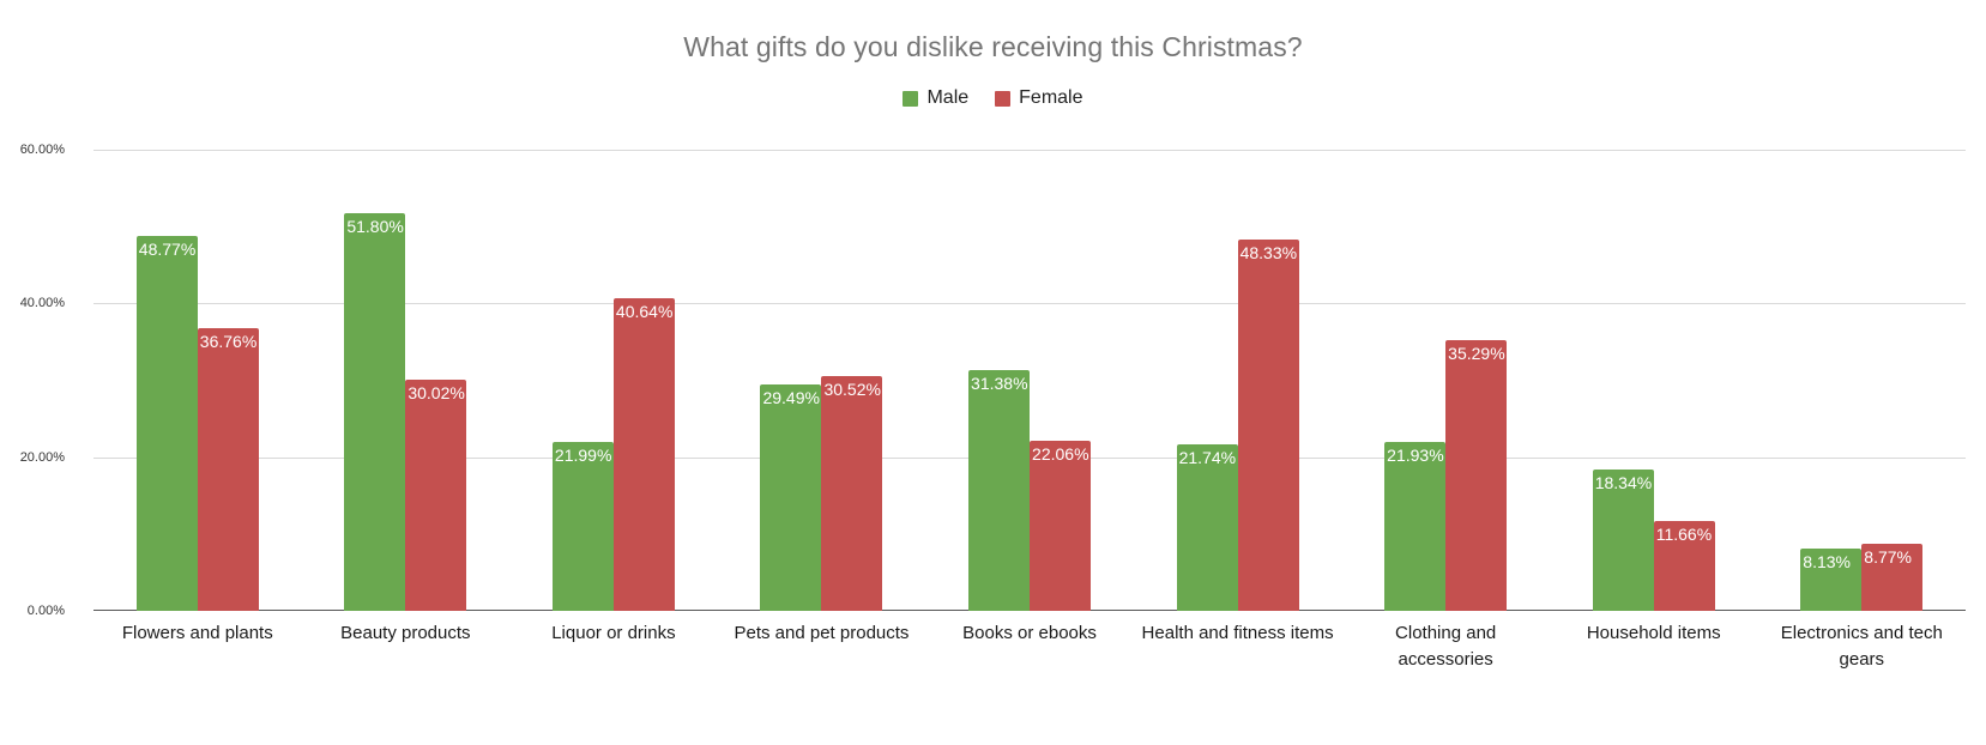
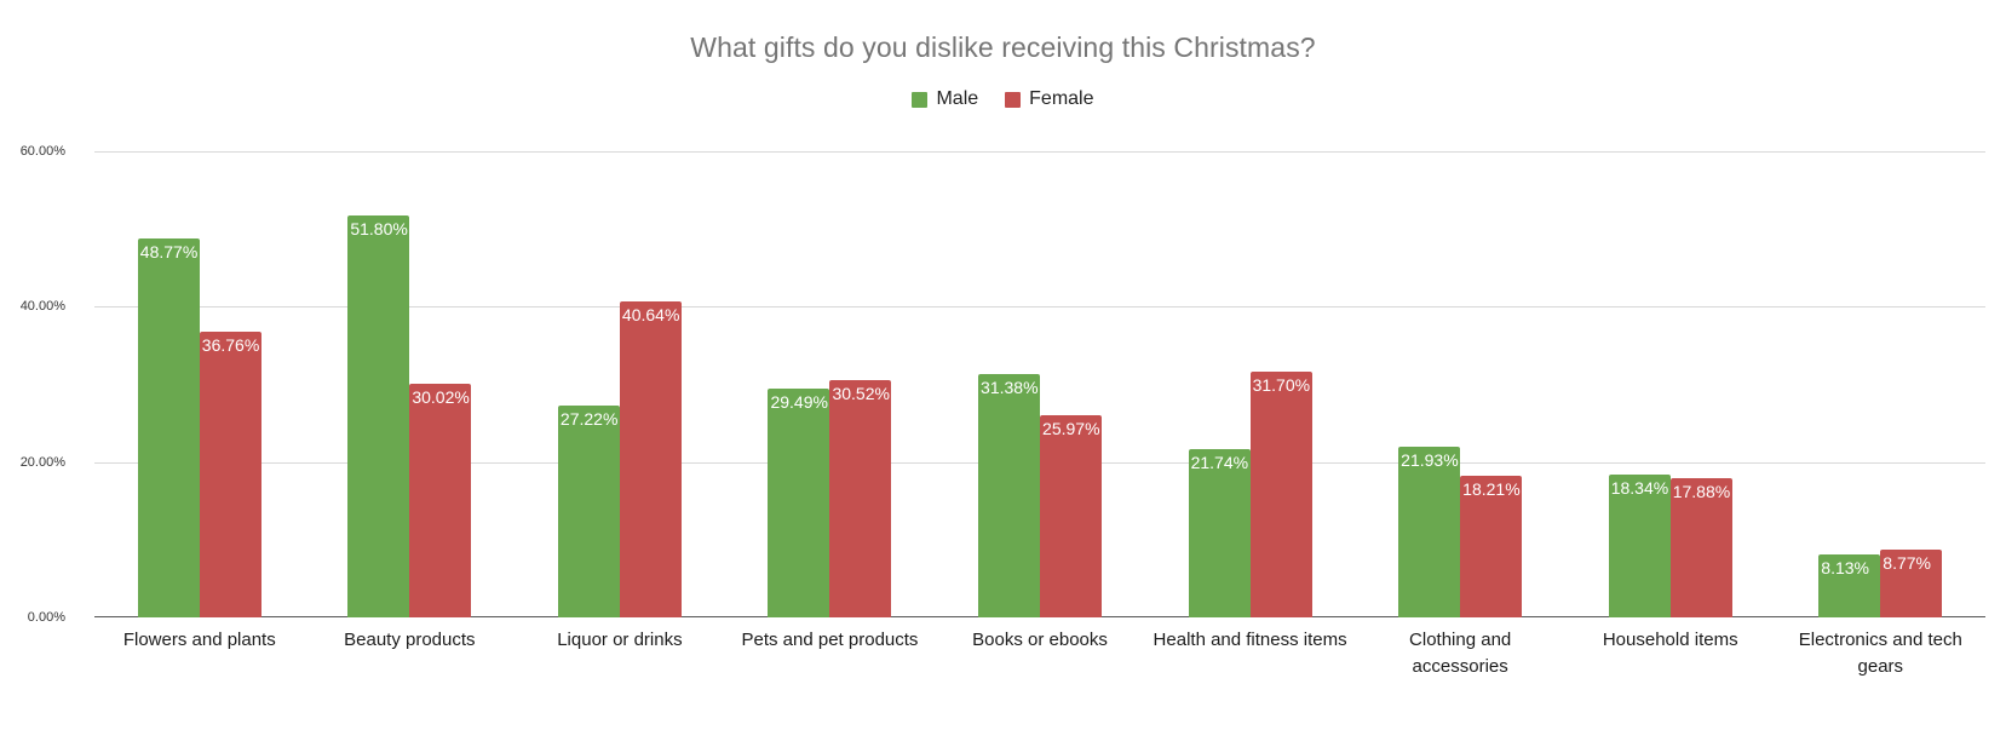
Male/Liquor or drinks: 21.99% -> 27.22%
Female/Books or ebooks: 22.06% -> 25.97%
Female/Health and fitness items: 48.33% -> 31.70%
Female/Clothing and accessories: 35.29% -> 18.21%
Female/Household items: 11.66% -> 17.88%
